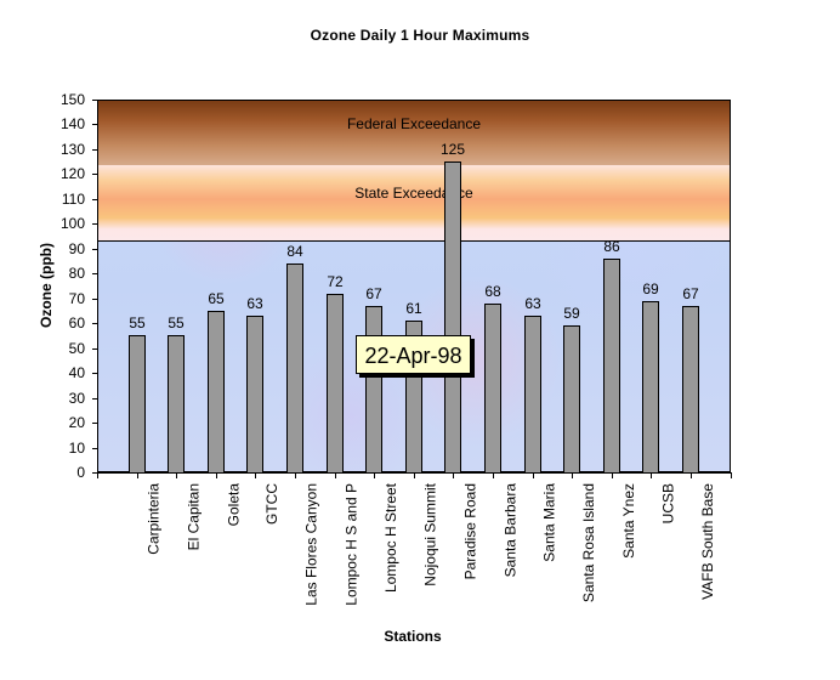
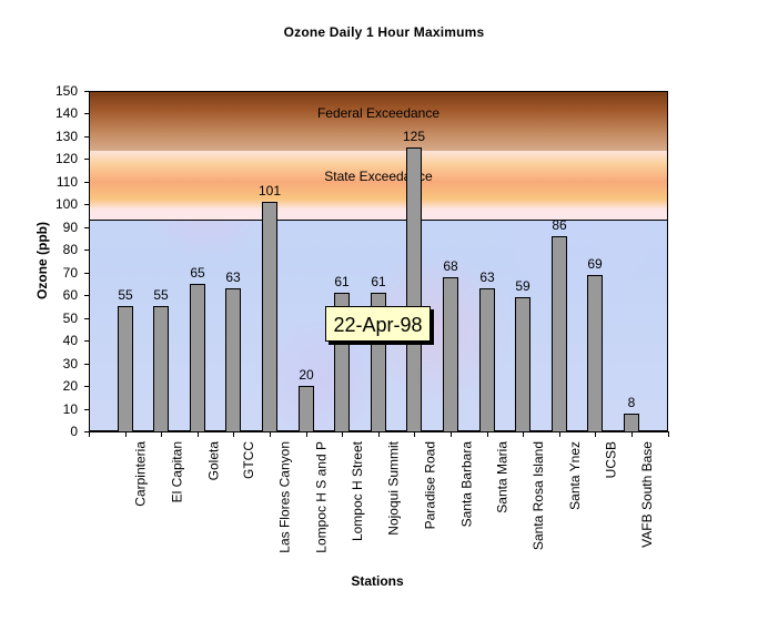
Las Flores Canyon: 84 -> 101
Lompoc H S and P: 72 -> 20
Lompoc H Street: 67 -> 61
VAFB South Base: 67 -> 8
